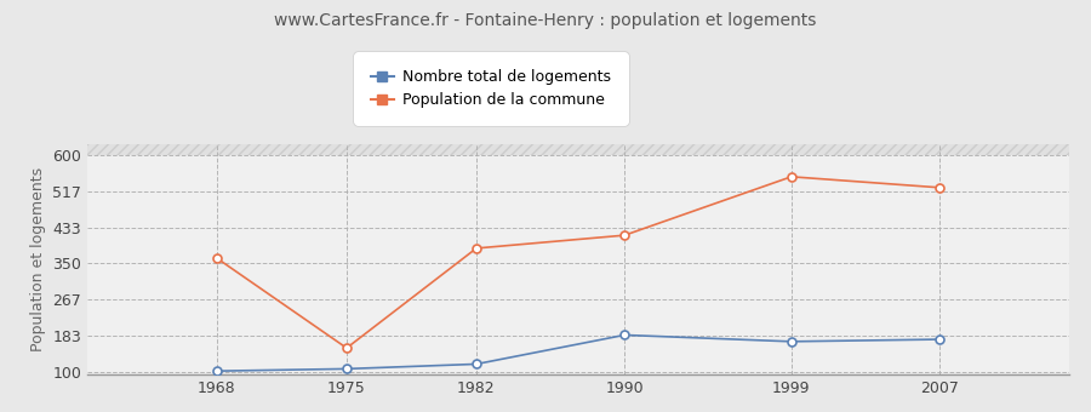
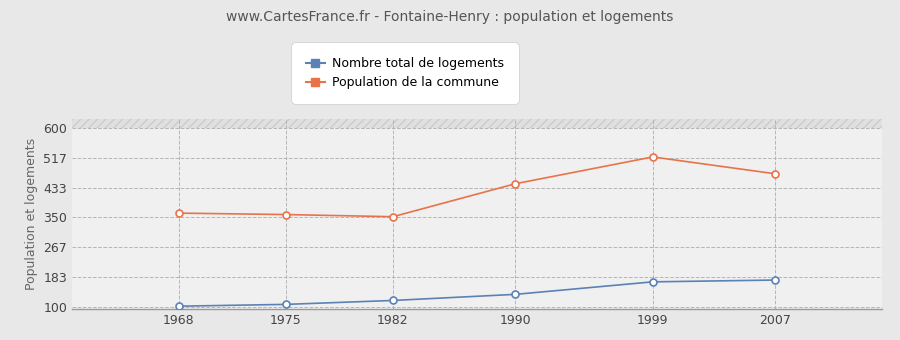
Population de la commune/1975: 155 -> 358
Population de la commune/1982: 385 -> 352
Nombre total de logements/1990: 185 -> 135
Population de la commune/1990: 415 -> 444
Population de la commune/1999: 550 -> 519
Population de la commune/2007: 525 -> 472
